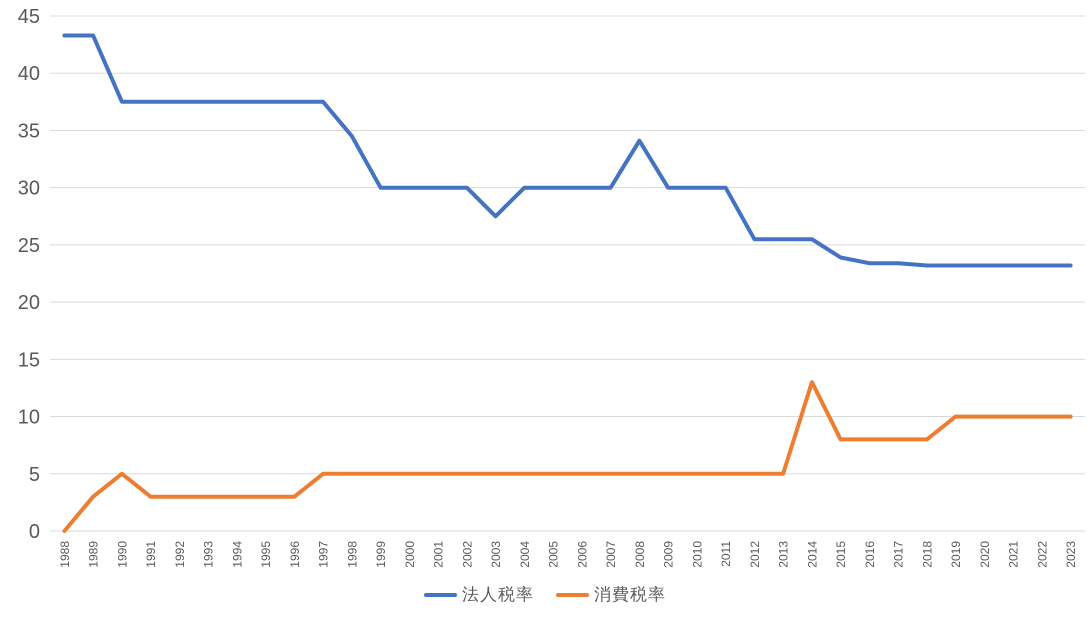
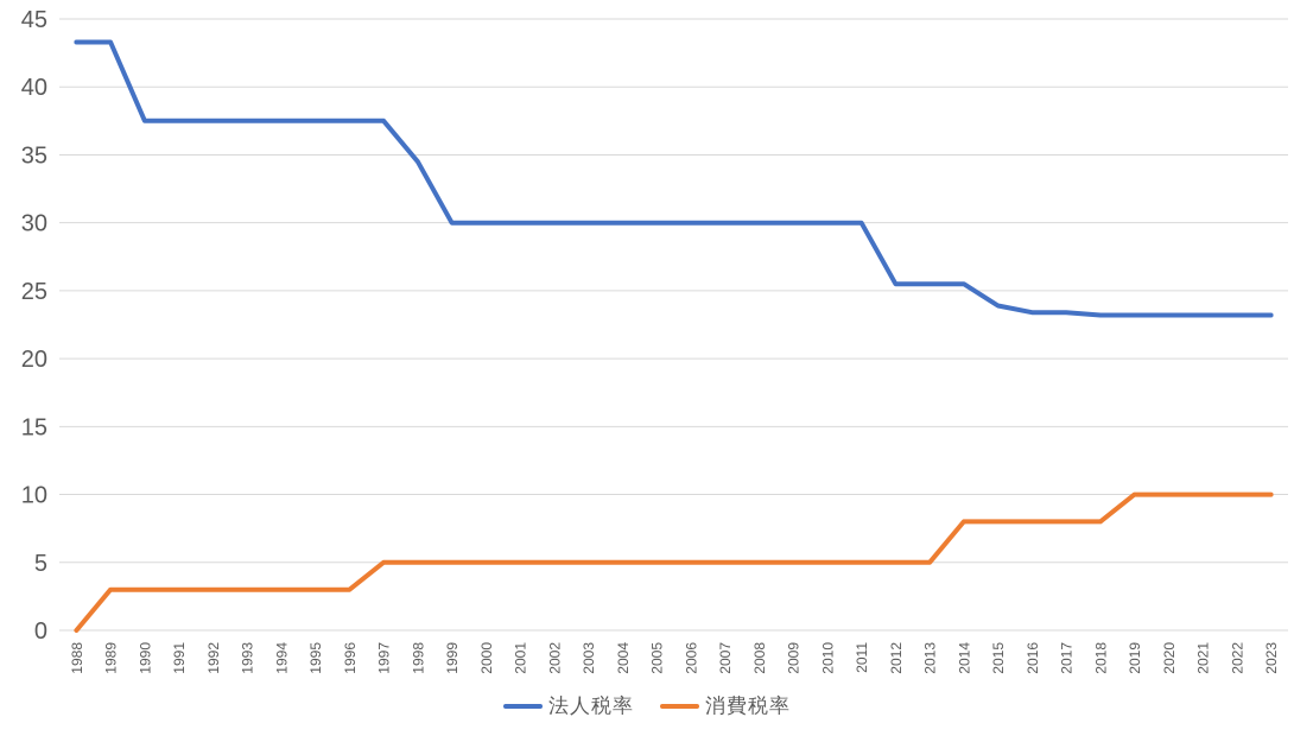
消費税率/1990: 5 -> 3
法人税率/2003: 27.5 -> 30.0
法人税率/2008: 34.1 -> 30.0
消費税率/2014: 13 -> 8
